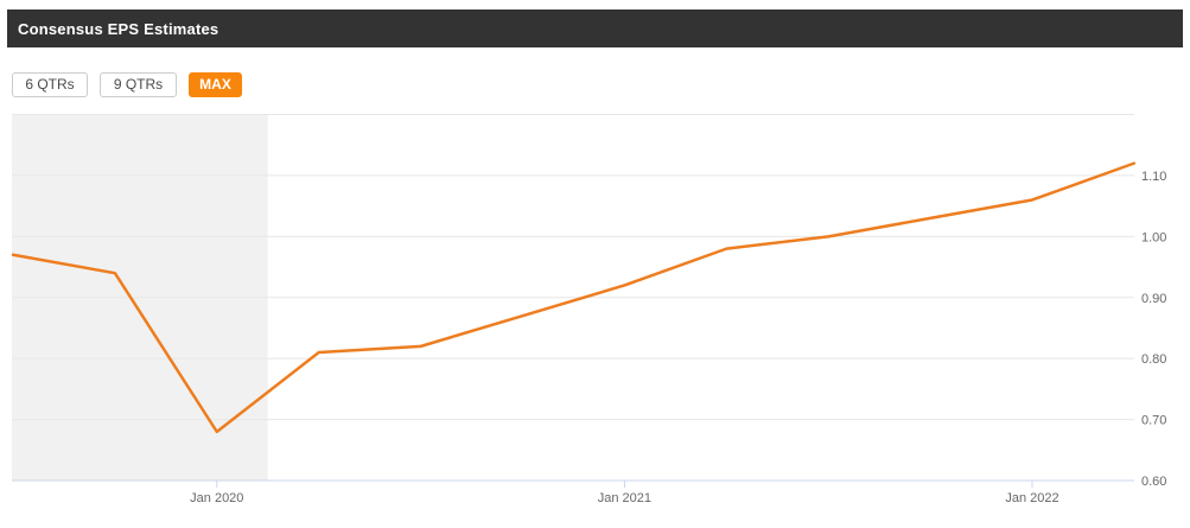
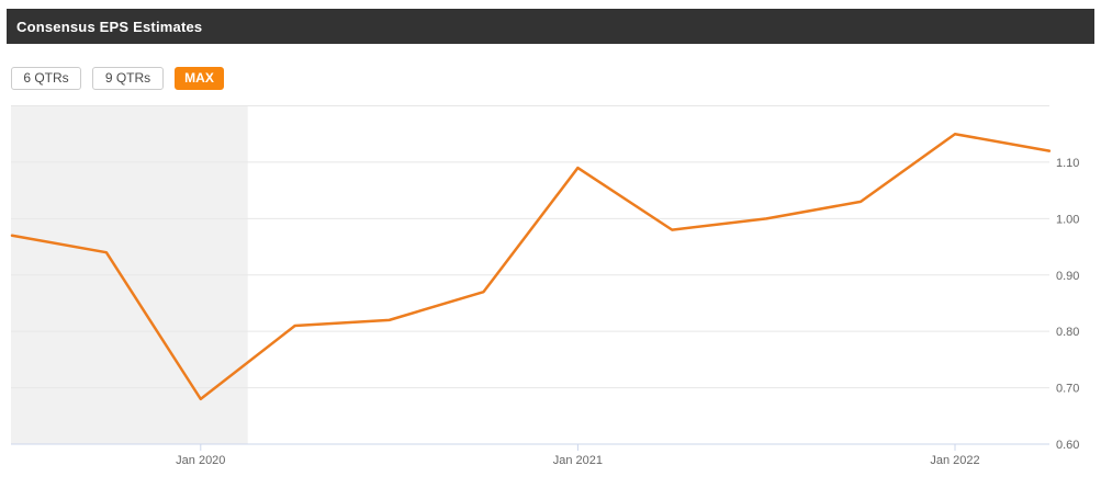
Jan 2021: 0.92 -> 1.09
Jan 2022: 1.06 -> 1.15
